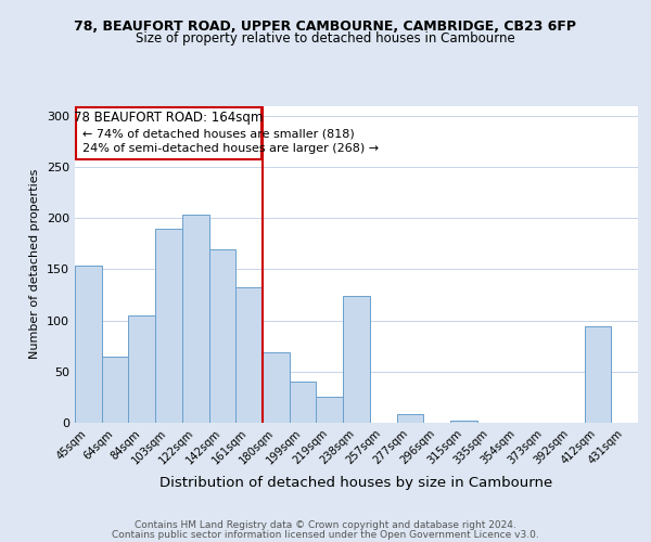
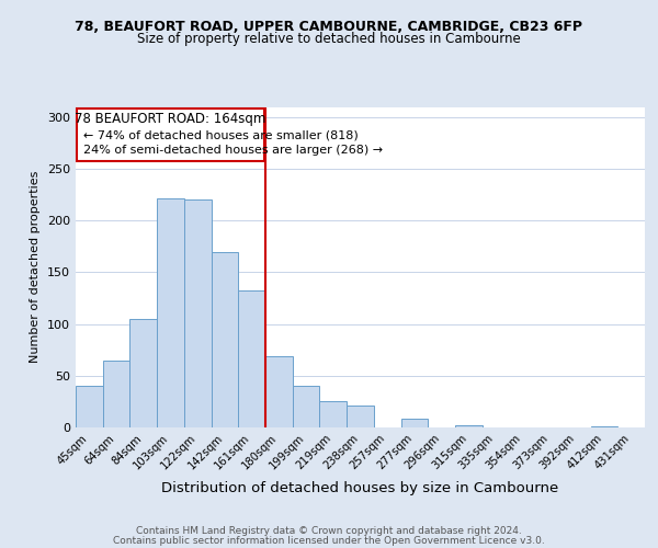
45sqm: 154 -> 40
103sqm: 190 -> 222
122sqm: 204 -> 220
238sqm: 124 -> 21
412sqm: 94 -> 1
